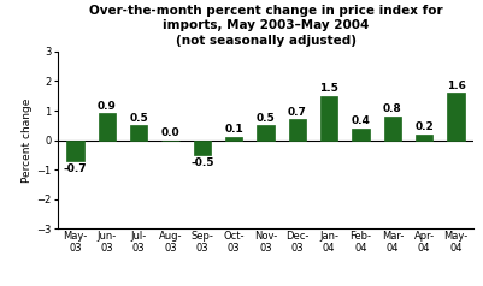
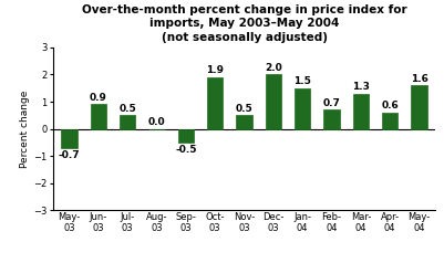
Oct- 03: 0.1 -> 1.9
Dec- 03: 0.7 -> 2.0
Feb- 04: 0.4 -> 0.7
Mar- 04: 0.8 -> 1.3
Apr- 04: 0.2 -> 0.6
